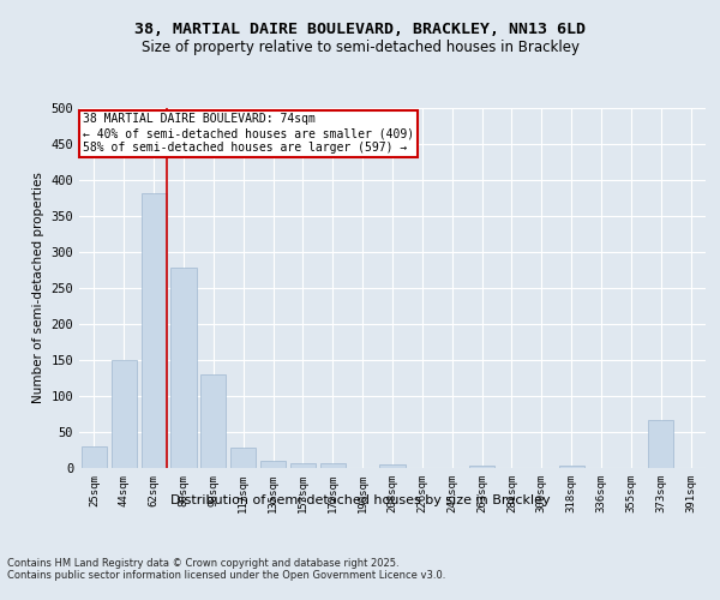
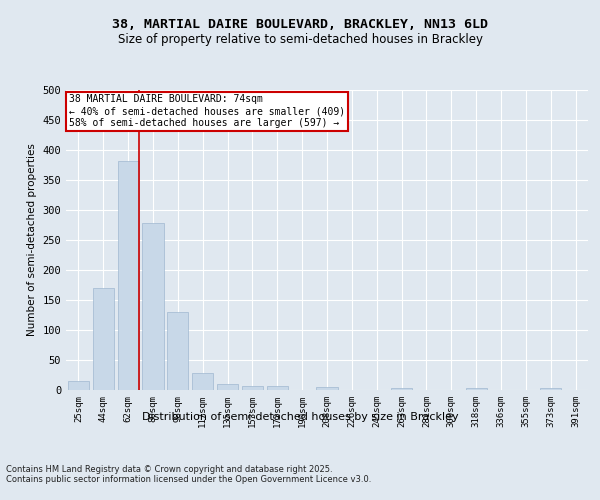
25sqm: 30 -> 15
44sqm: 150 -> 170
373sqm: 66 -> 3
